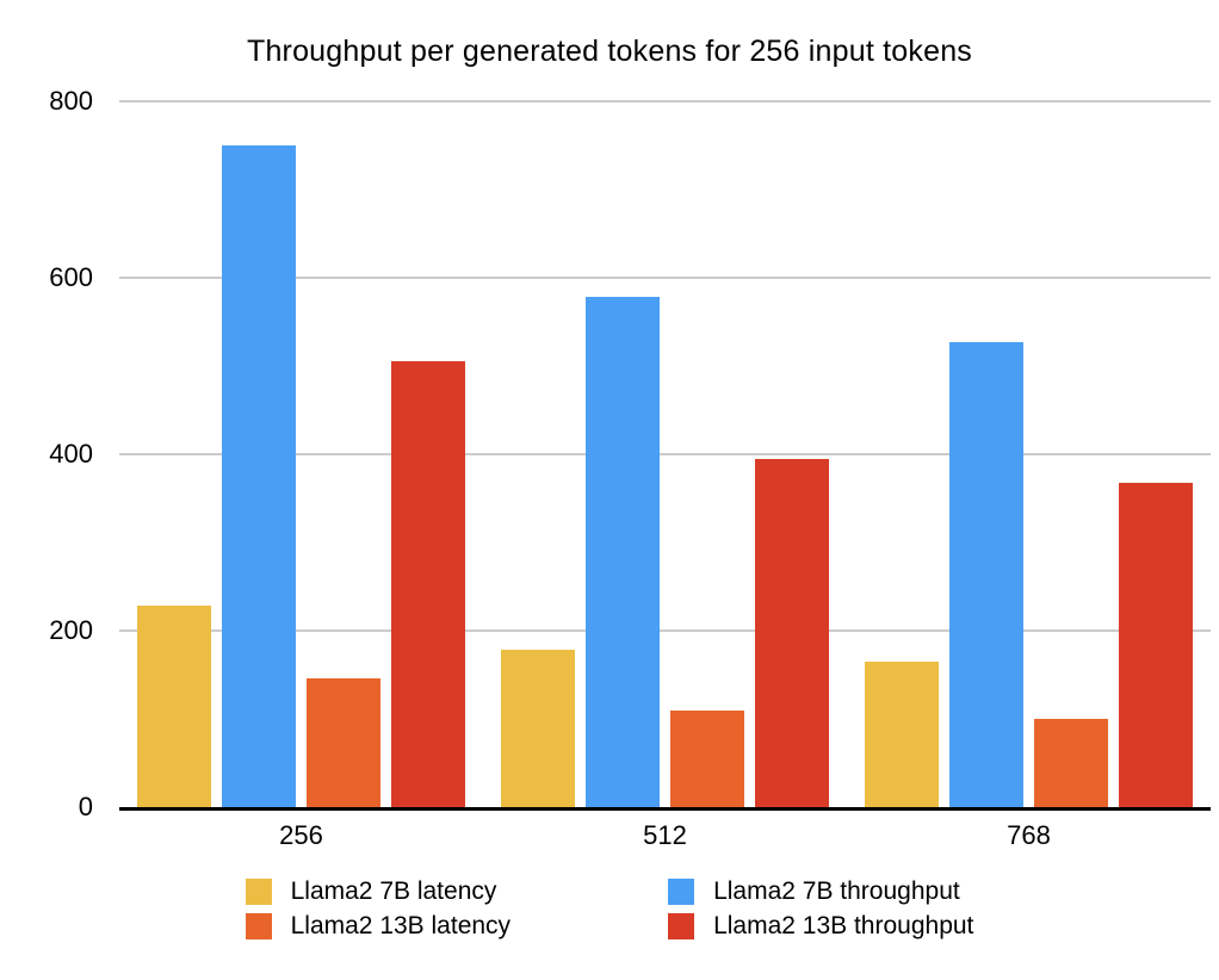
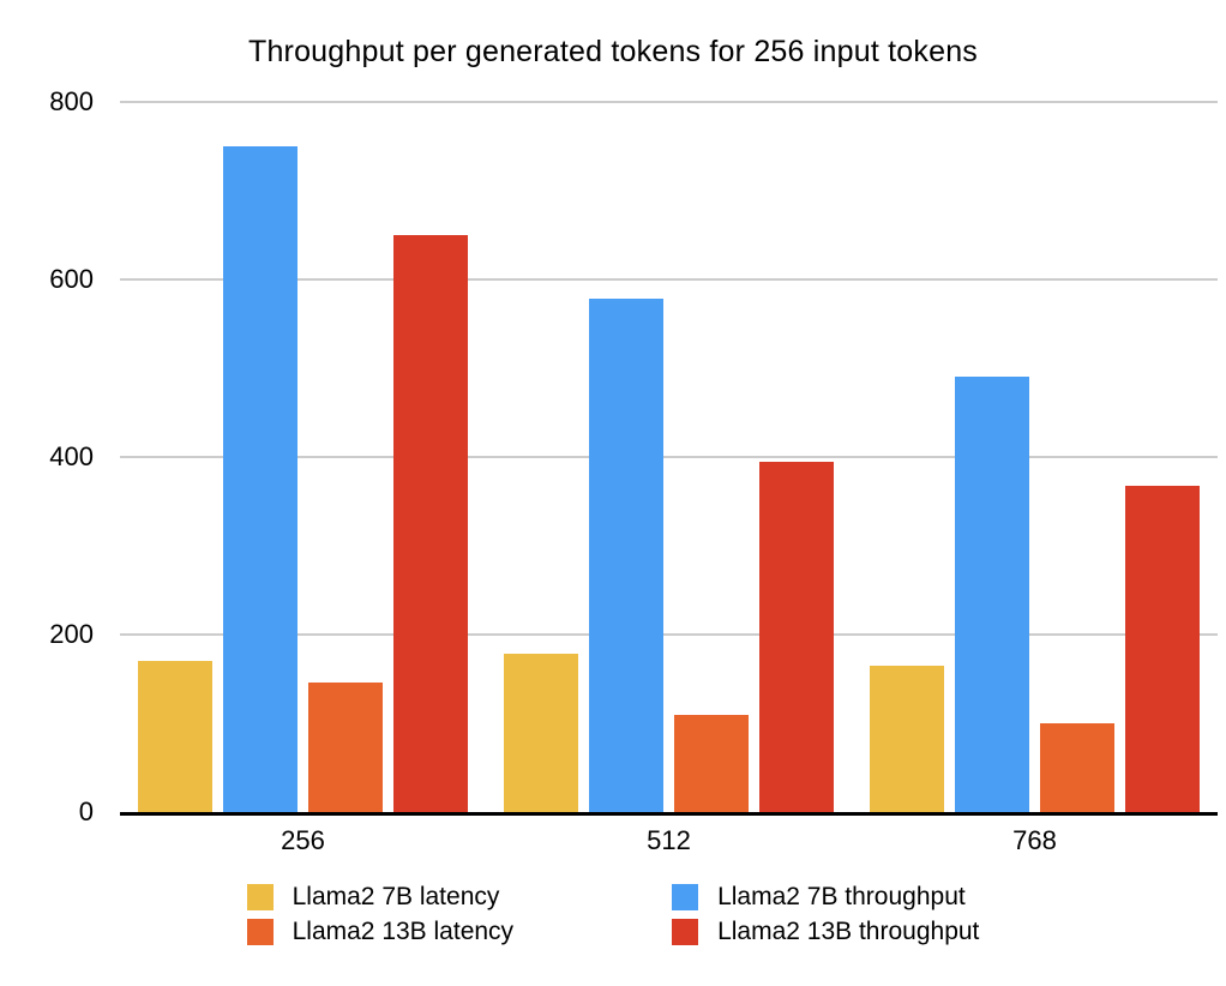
Llama2 7B latency/256: 230 -> 170
Llama2 13B throughput/256: 500 -> 650
Llama2 7B throughput/768: 530 -> 490
